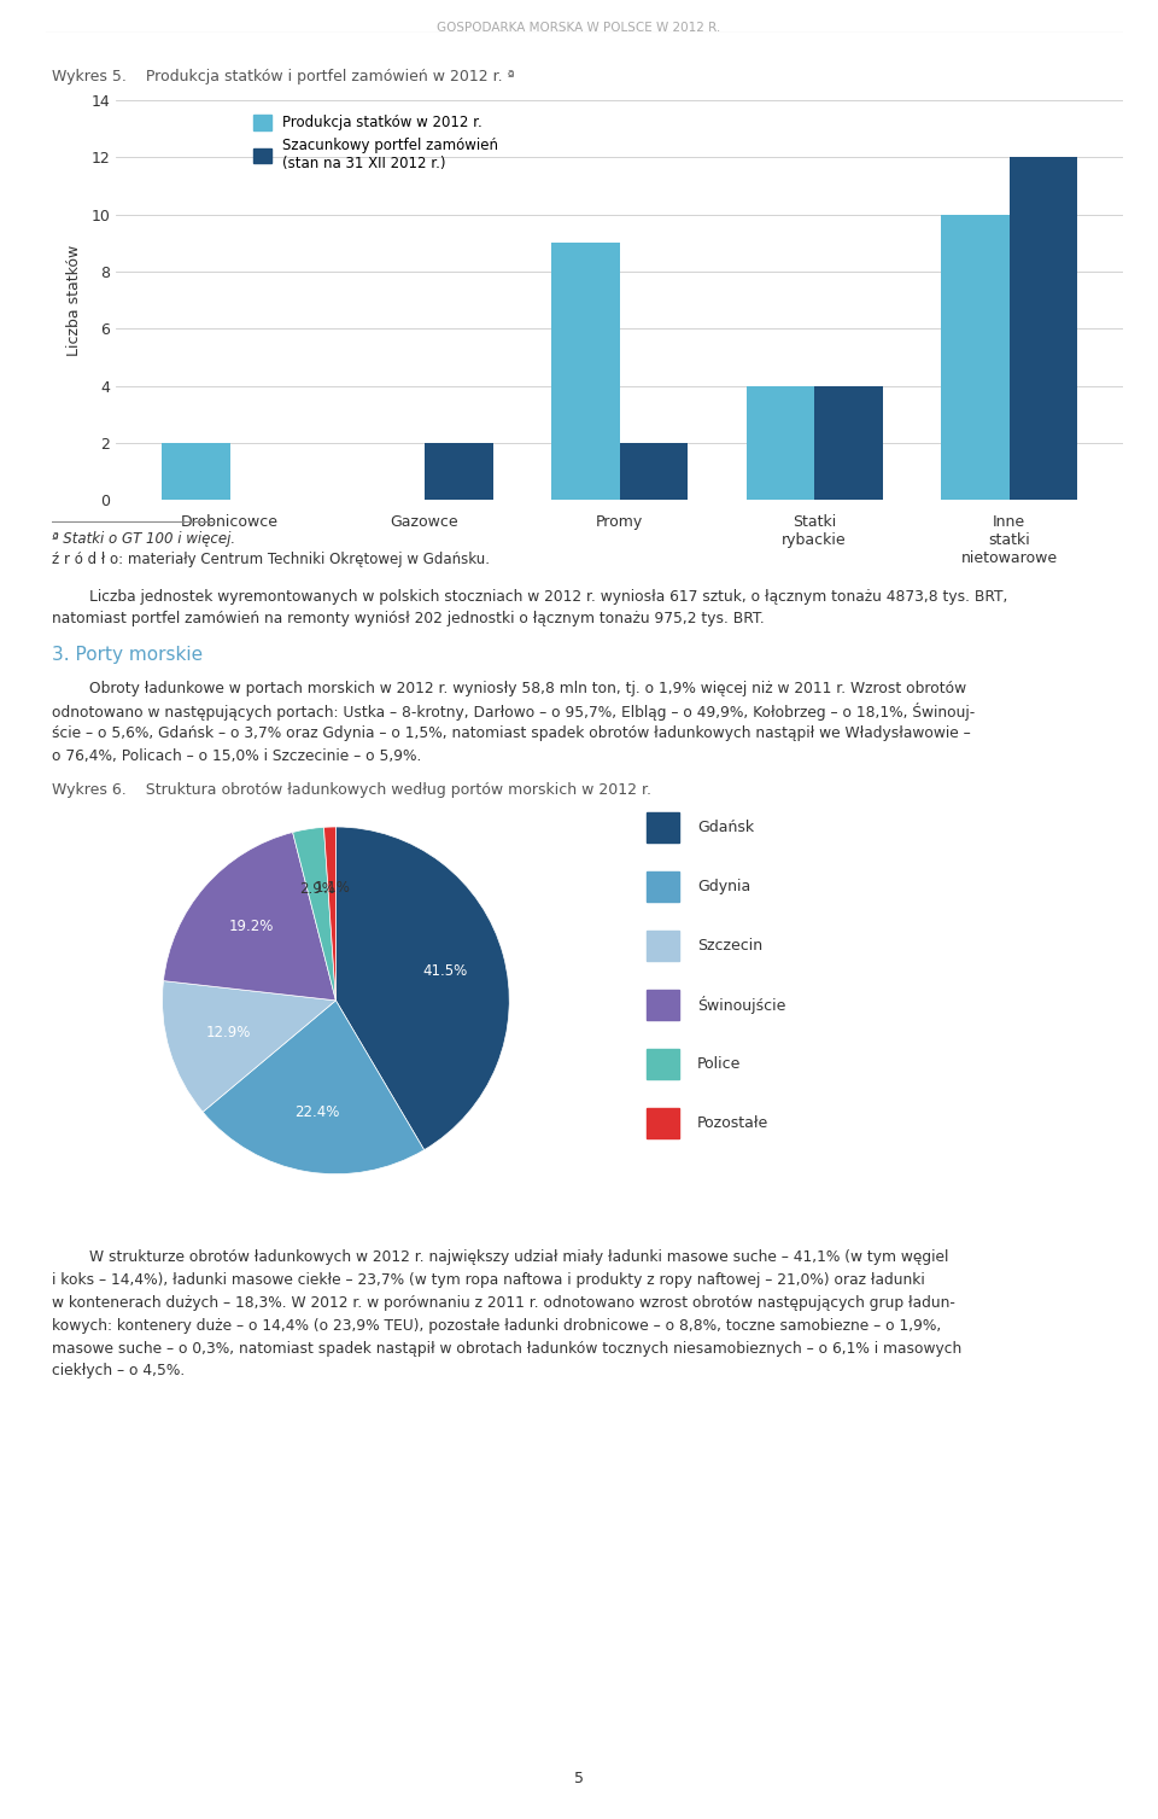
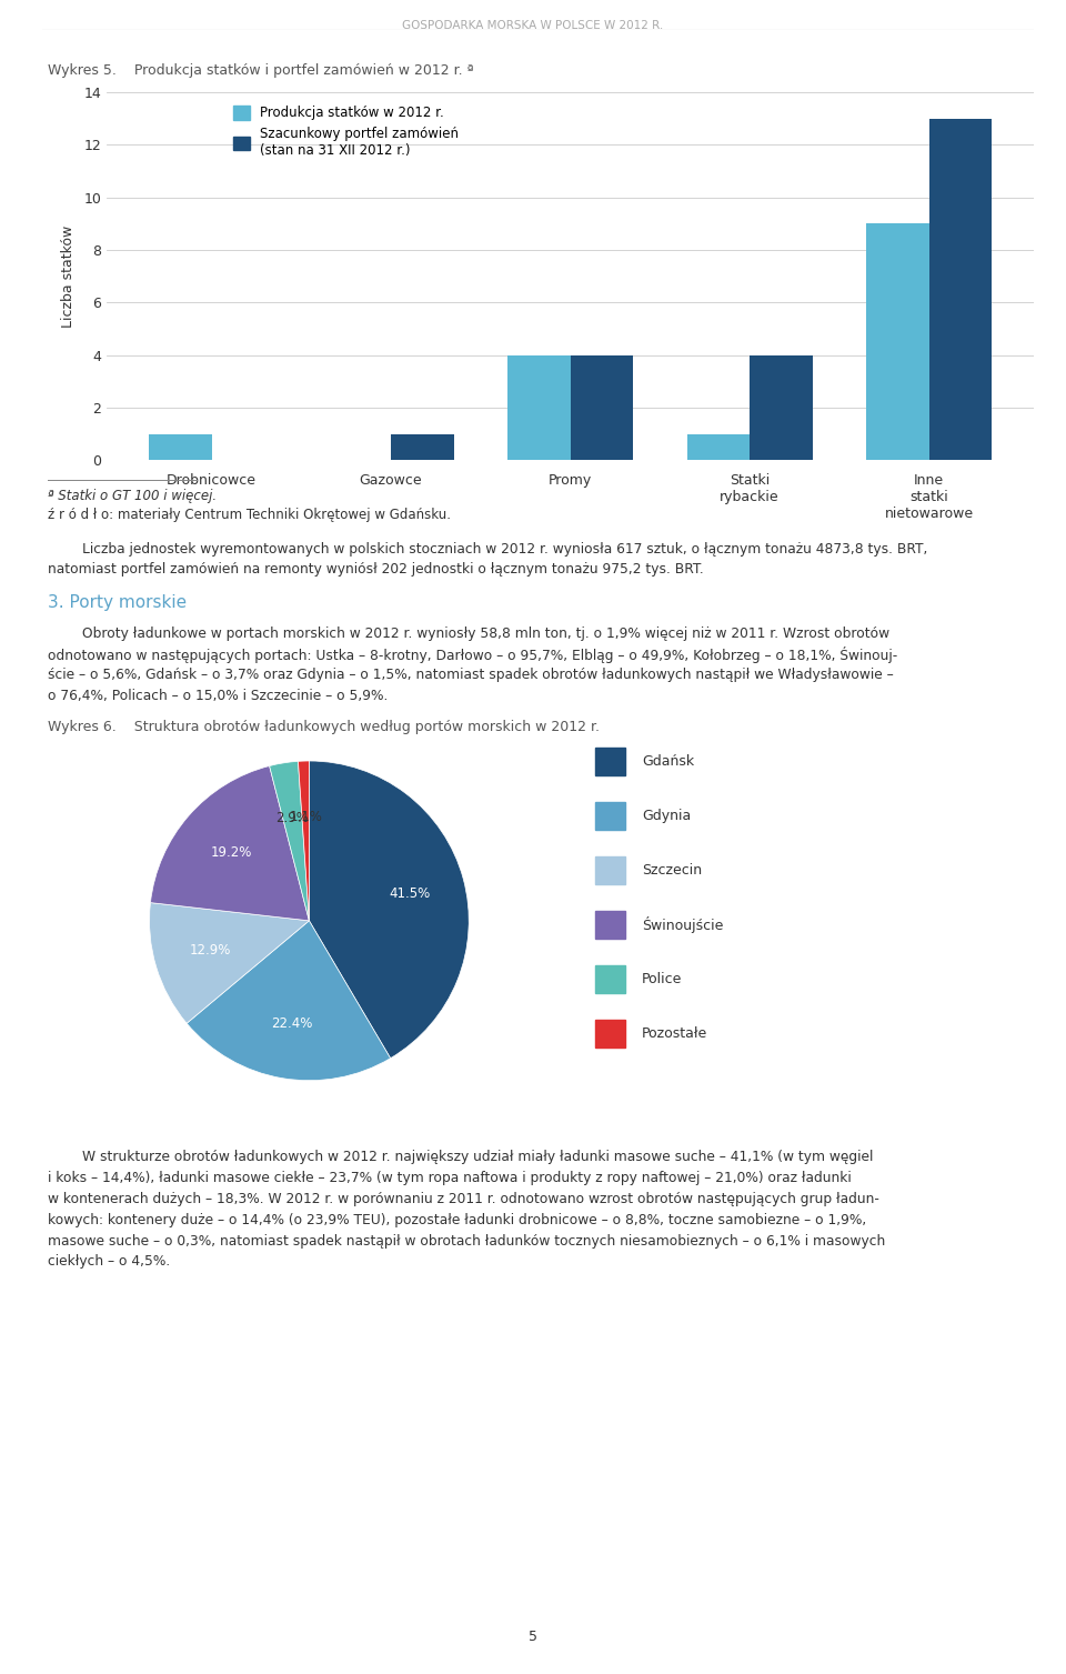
Produkcja statków w 2012 r./Drobnicowce: 2 -> 1
Szacunkowy portfel zamówień (stan na 31 XII 2012 r.)/Gazowce: 2 -> 1
Produkcja statków w 2012 r./Promy: 9 -> 4
Szacunkowy portfel zamówień (stan na 31 XII 2012 r.)/Promy: 2 -> 4
Produkcja statków w 2012 r./Statki rybackie: 4 -> 1
Produkcja statków w 2012 r./Inne statki nietowarowe: 10 -> 9
Szacunkowy portfel zamówień (stan na 31 XII 2012 r.)/Inne statki nietowarowe: 12 -> 13
